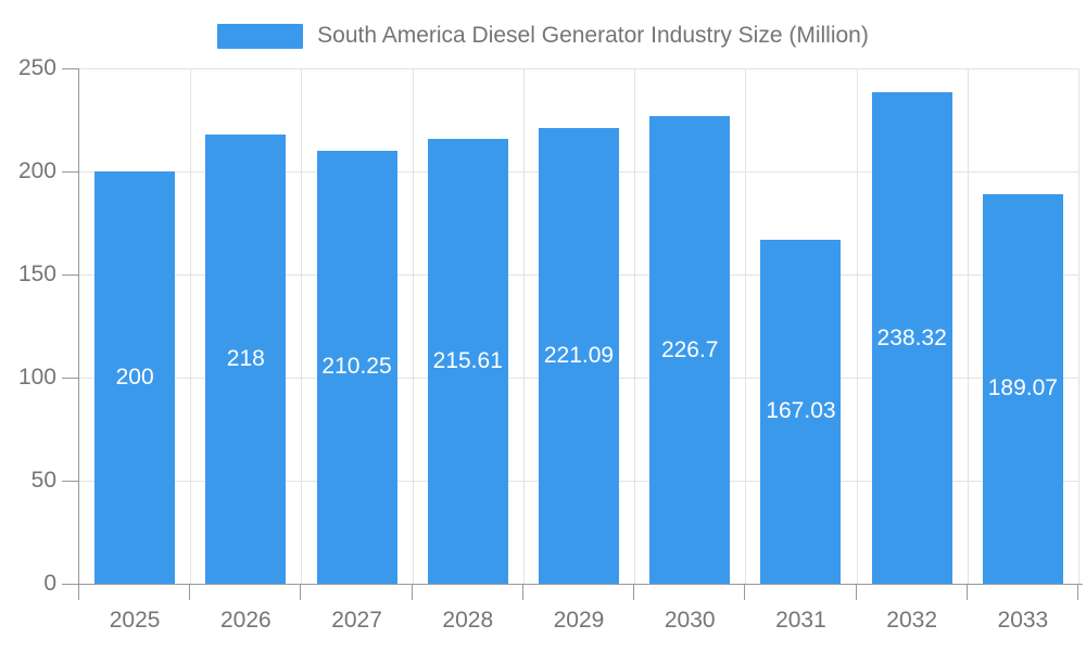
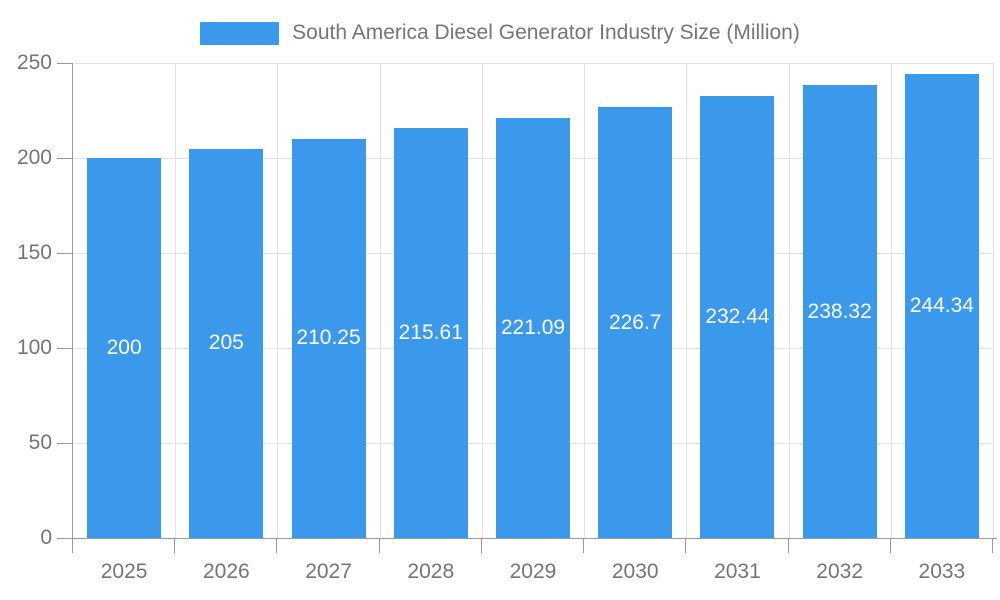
2026: 218 -> 205
2031: 167.03 -> 232.44
2033: 189.07 -> 244.34
